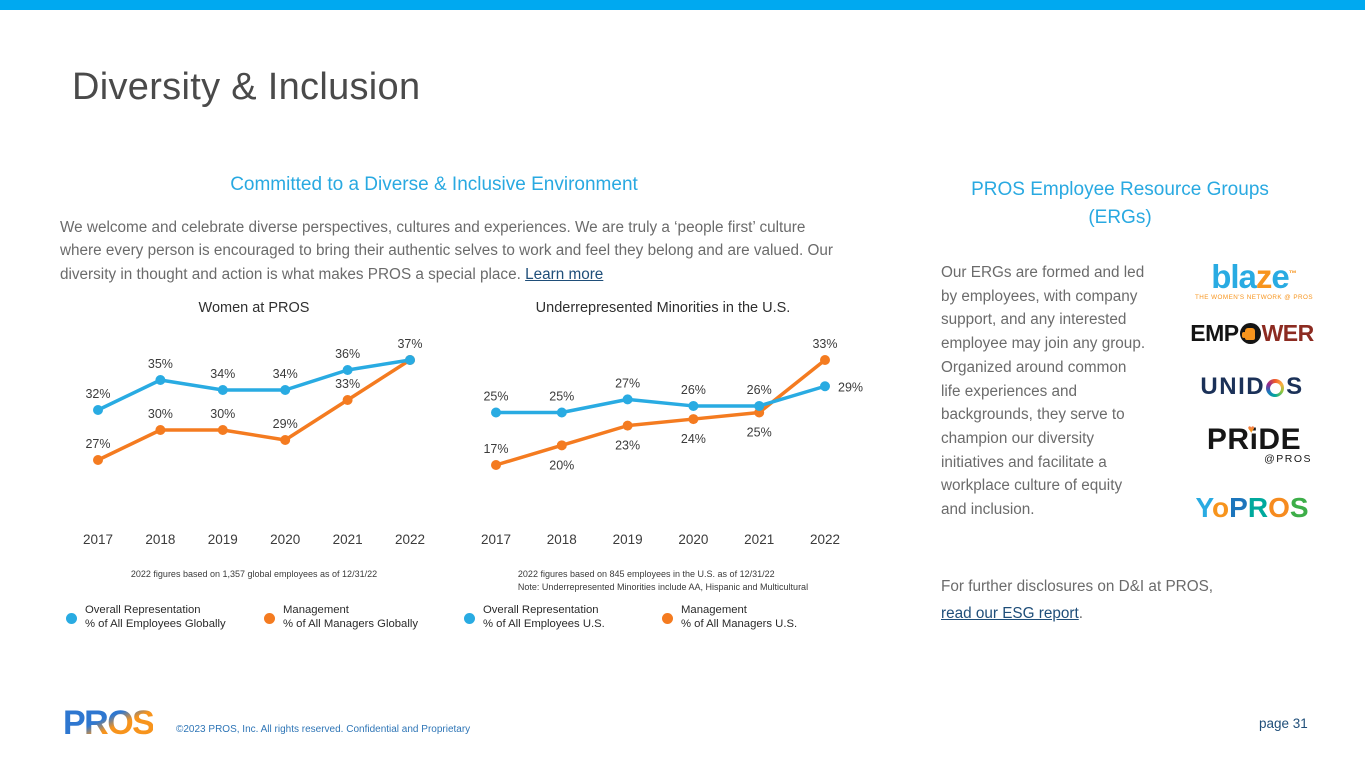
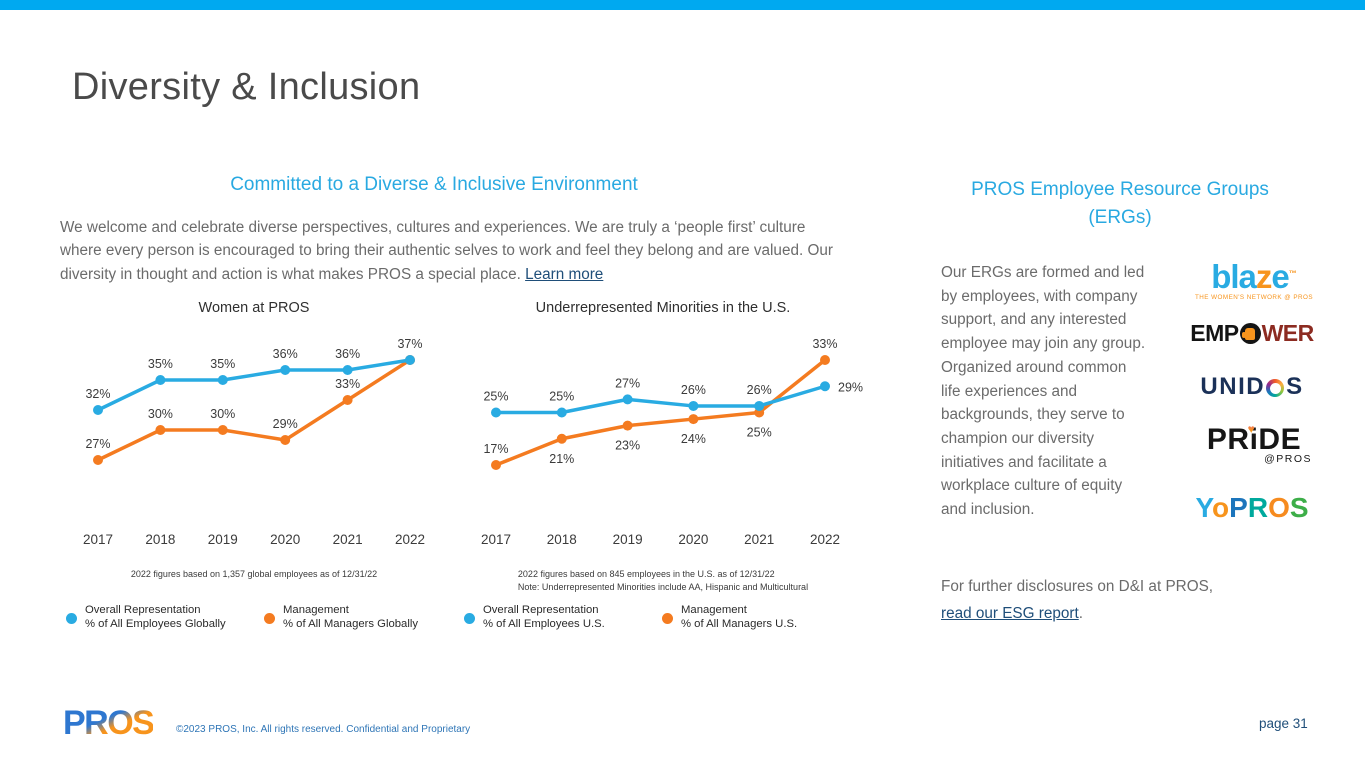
Women at PROS/Overall Representation/2019: 34% -> 35%
Women at PROS/Overall Representation/2020: 34% -> 36%
Underrepresented Minorities in the U.S./Management/2018: 20% -> 21%
